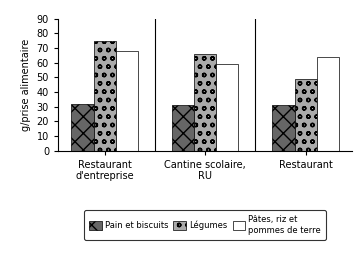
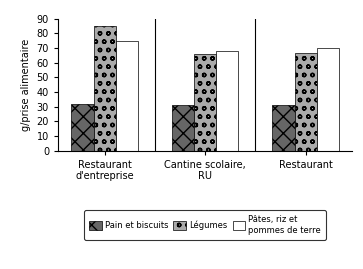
Légumes/Restaurant d'entreprise: 75 -> 85
Pâtes, riz et pommes de terre/Restaurant d'entreprise: 68 -> 75
Pâtes, riz et pommes de terre/Cantine scolaire, RU: 59 -> 68
Légumes/Restaurant: 49 -> 67
Pâtes, riz et pommes de terre/Restaurant: 64 -> 70
